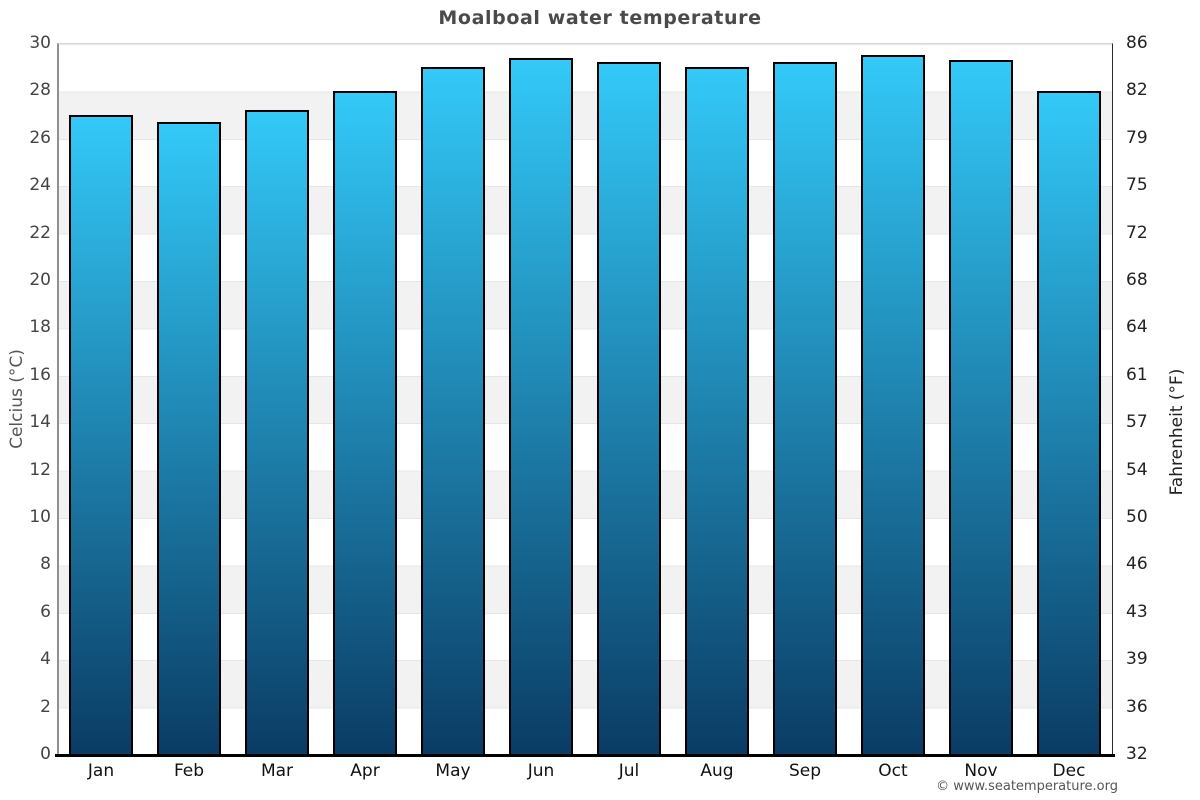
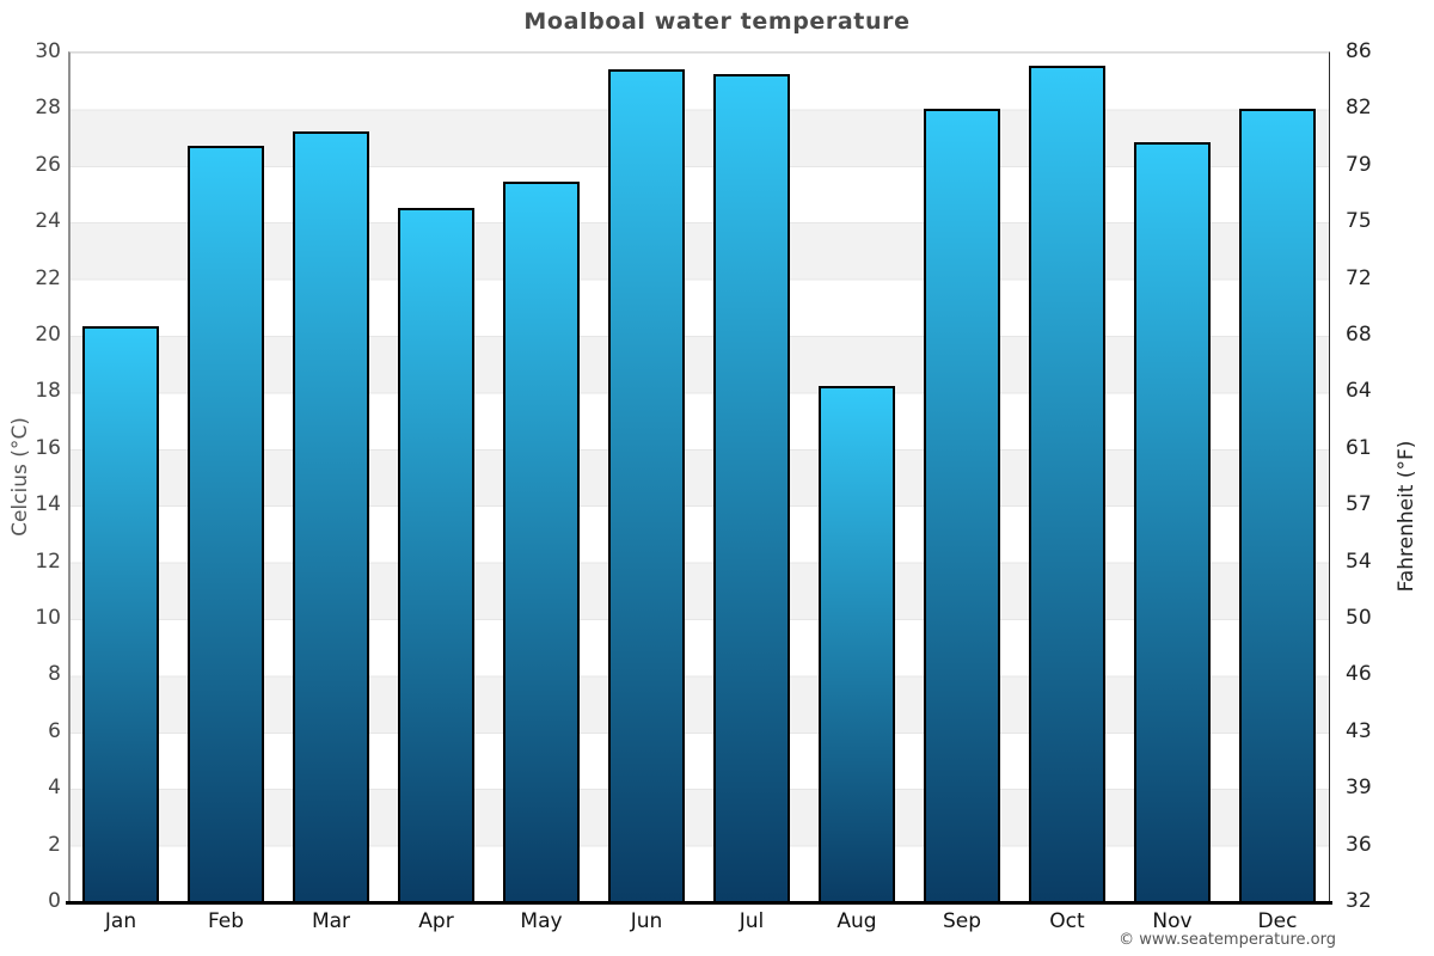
Jan: 26.9 -> 20.2
Apr: 27.9 -> 24.4
May: 28.9 -> 25.3
Aug: 28.9 -> 18.1
Sep: 29.1 -> 27.9
Nov: 29.2 -> 26.7
